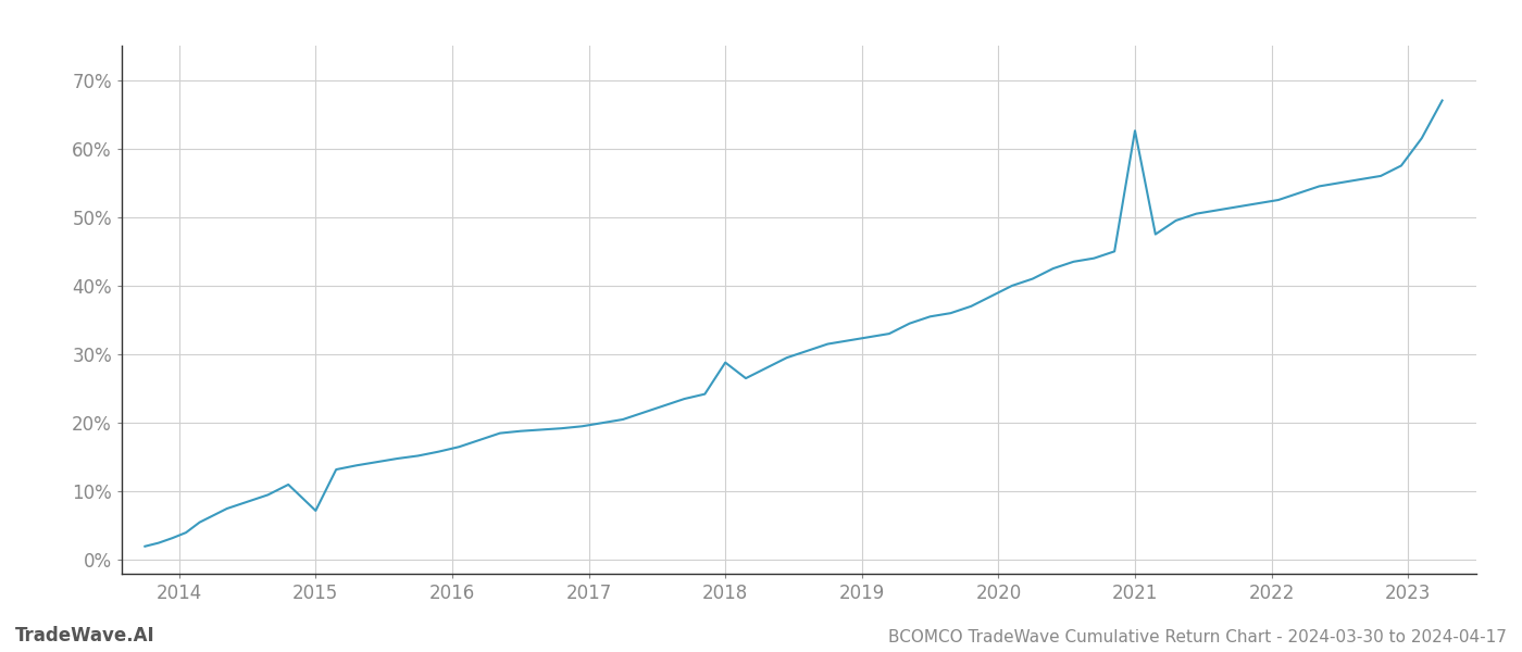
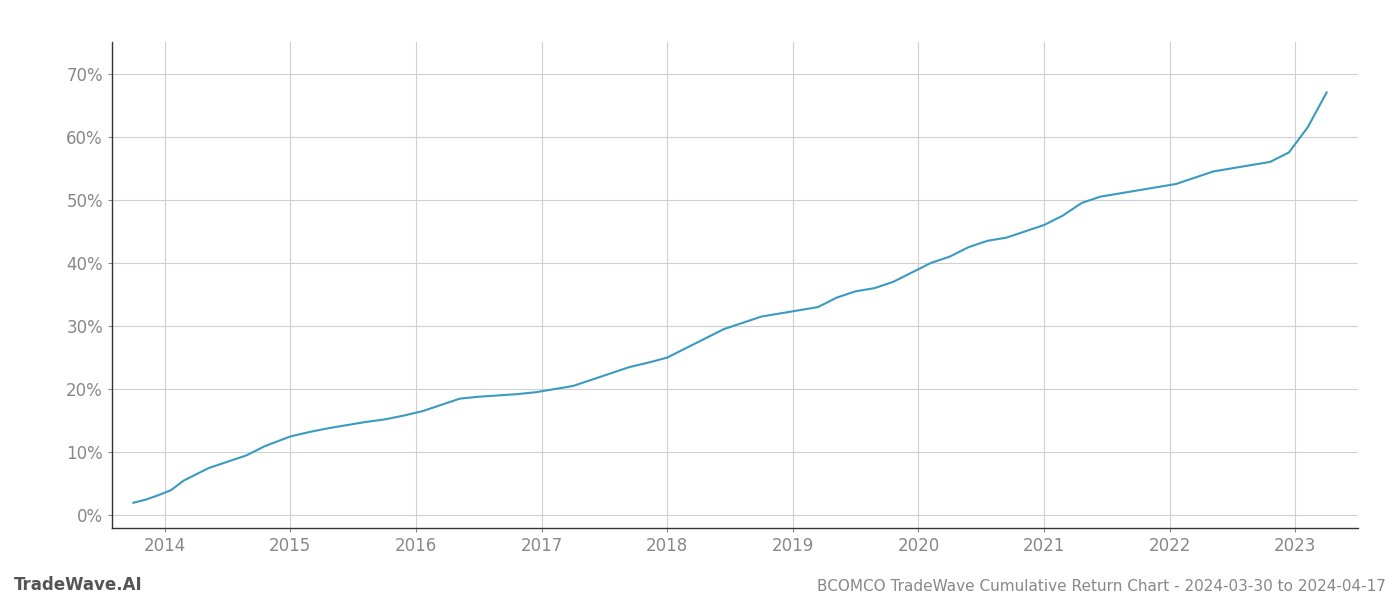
2015: 7.2% -> 12.5%
2018: 28.8% -> 25.0%
2021: 62.6% -> 46.0%
